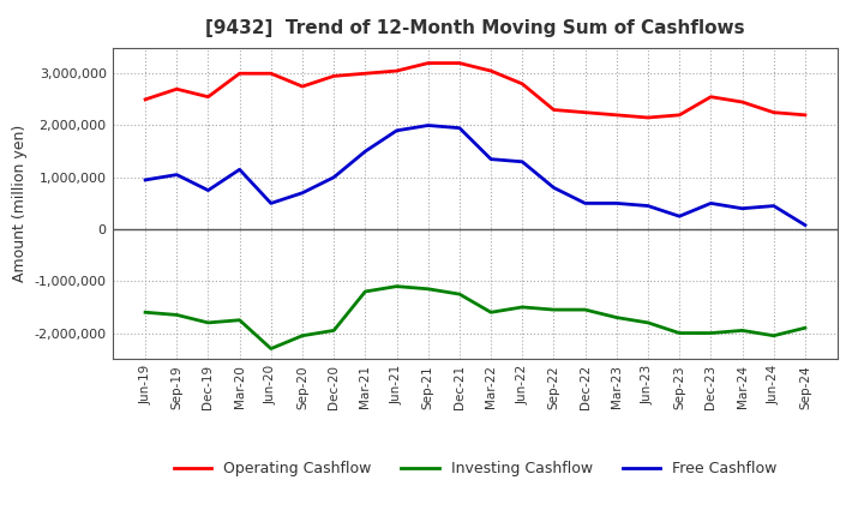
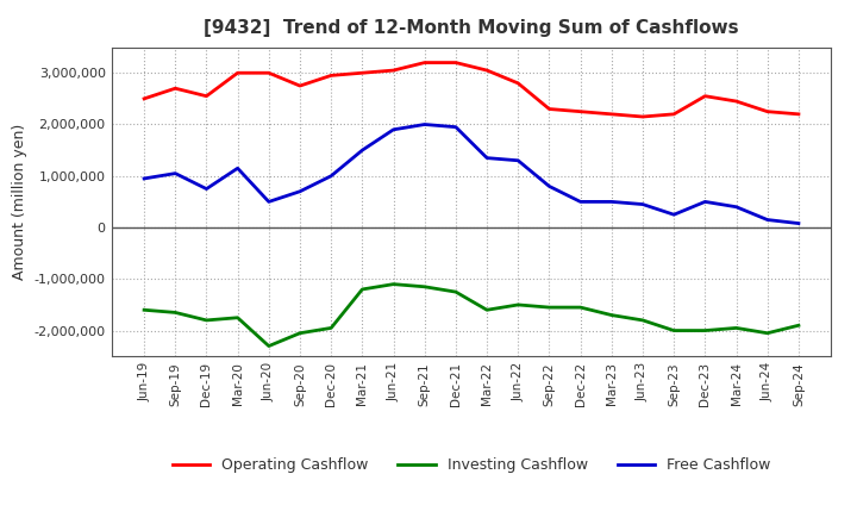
Free Cashflow/Jun-24: 450,000 -> 150,000
